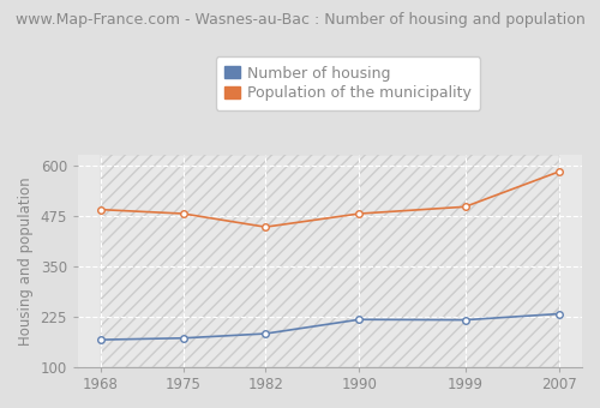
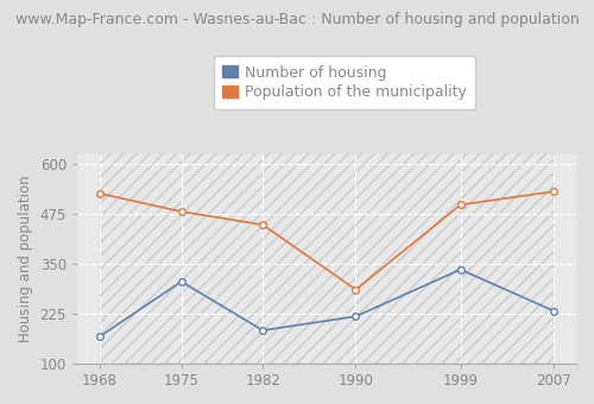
Population of the municipality/1968: 490 -> 525
Number of housing/1975: 172 -> 305
Population of the municipality/1990: 480 -> 285
Number of housing/1999: 217 -> 335
Population of the municipality/2007: 584 -> 530
